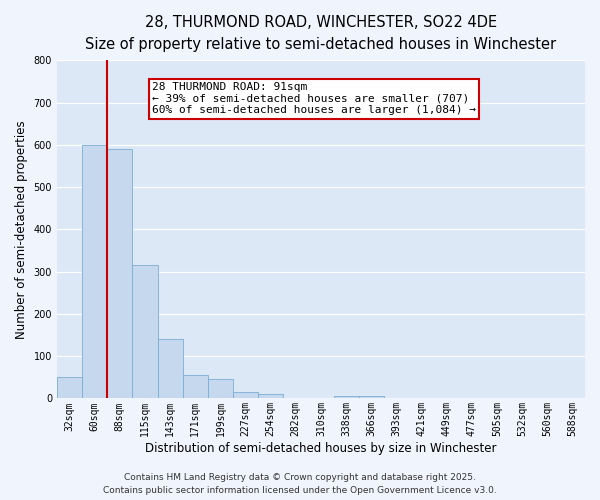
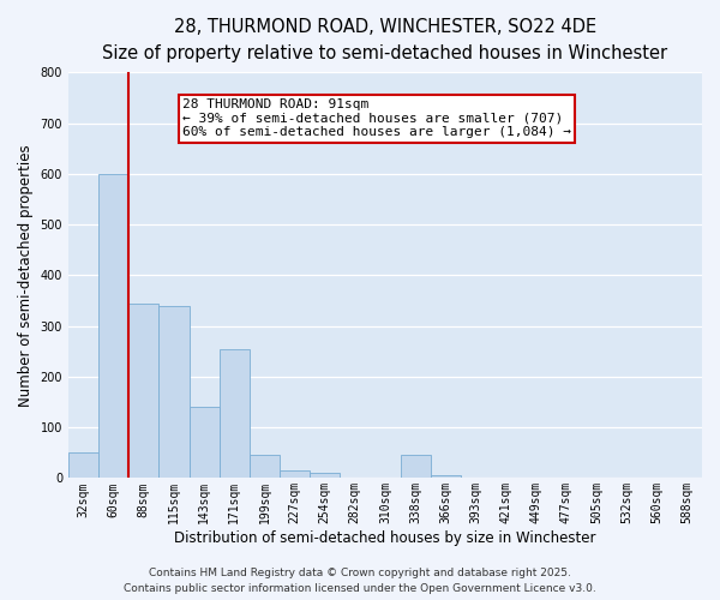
88sqm: 590 -> 345
115sqm: 315 -> 340
171sqm: 55 -> 255
338sqm: 5 -> 45
